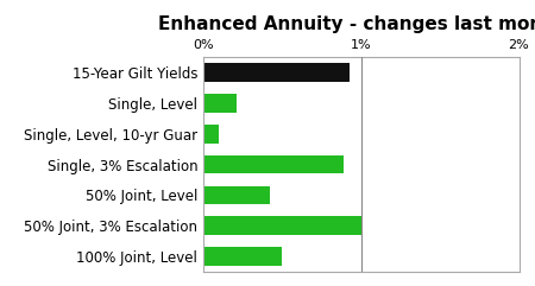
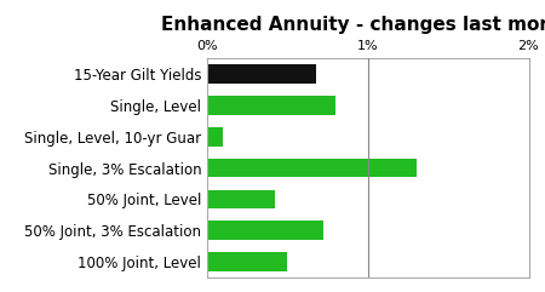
15-Year Gilt Yields: 0.93% -> 0.68%
Single, Level: 0.21% -> 0.80%
Single, 3% Escalation: 0.89% -> 1.30%
50% Joint, 3% Escalation: 1.00% -> 0.72%
